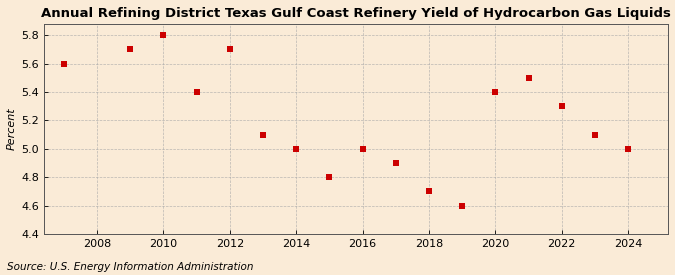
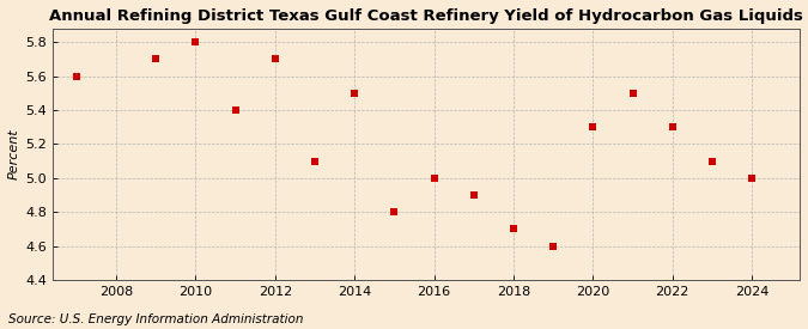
2014: 5.0 -> 5.5
2020: 5.4 -> 5.3
